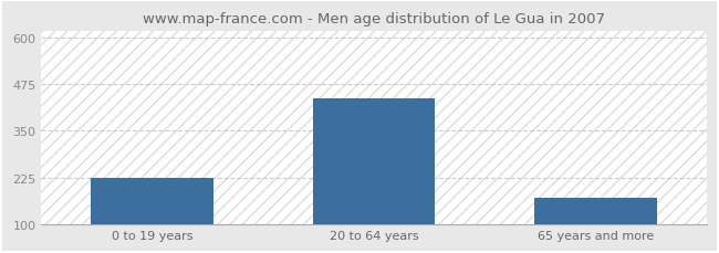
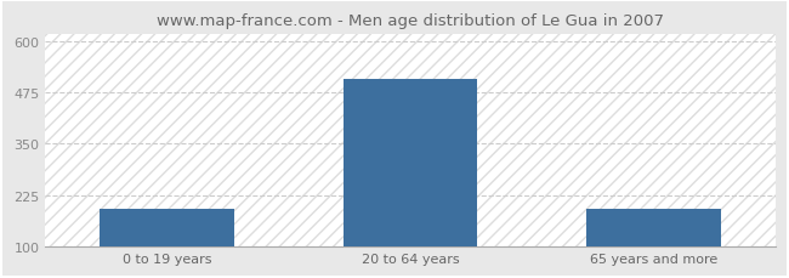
0 to 19 years: 225 -> 193
20 to 64 years: 435 -> 507
65 years and more: 170 -> 193
